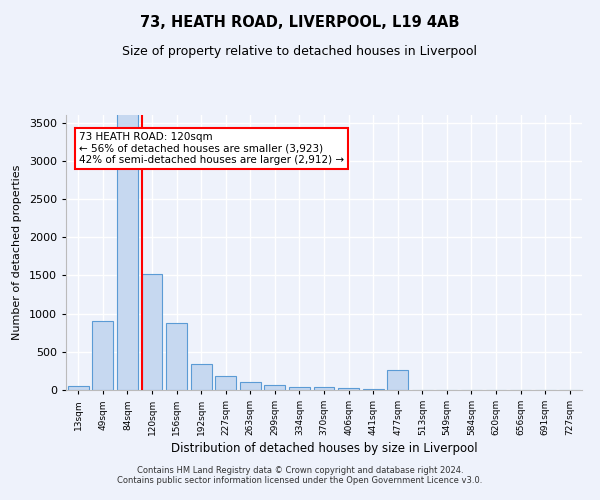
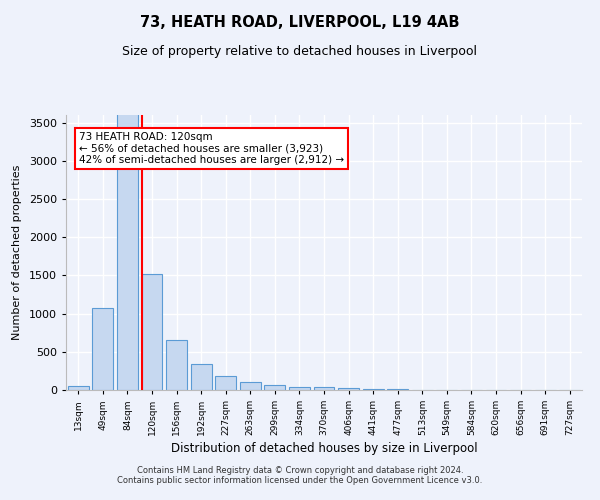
49sqm: 900 -> 1080
156sqm: 880 -> 650
477sqm: 260 -> 10
